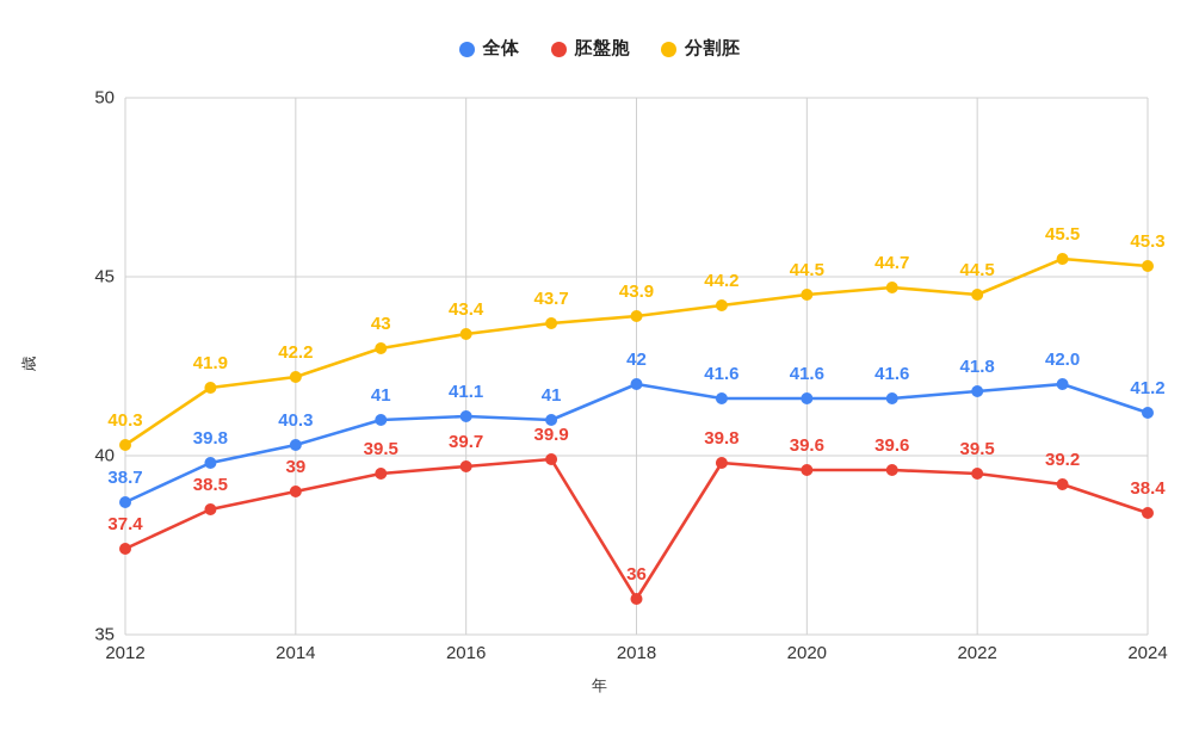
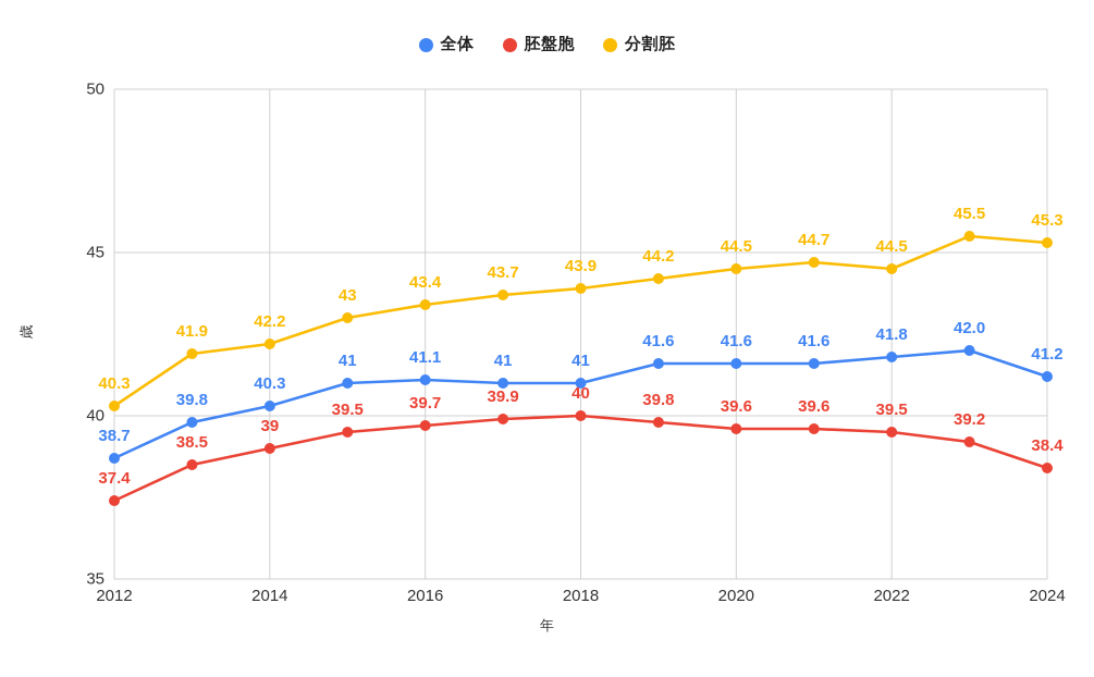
全体/2018: 42 -> 41
胚盤胞/2018: 36 -> 40
